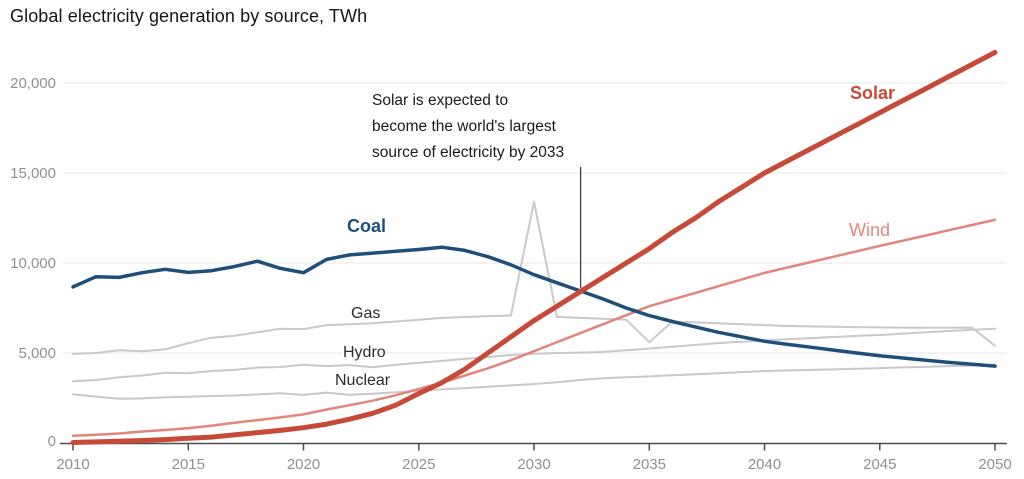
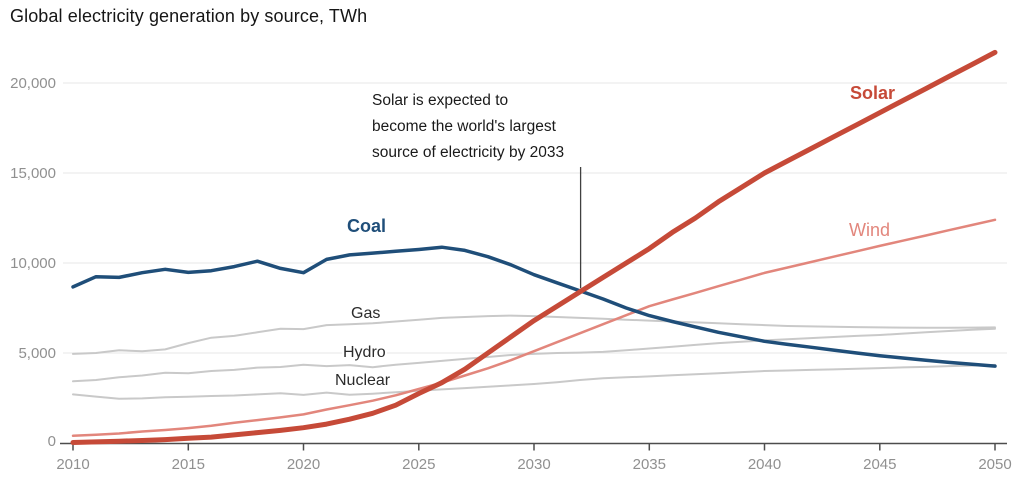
Gas/2030: 13400 -> 7000
Gas/2035: 5600 -> 6800
Gas/2050: 5400 -> 6400
